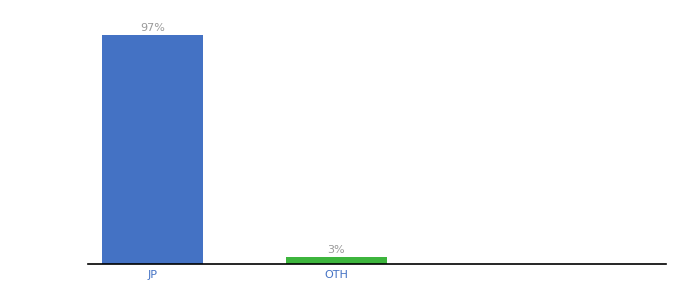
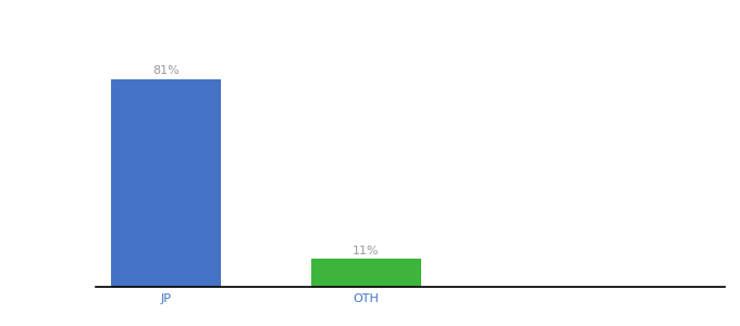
JP: 97% -> 81%
OTH: 3% -> 11%
